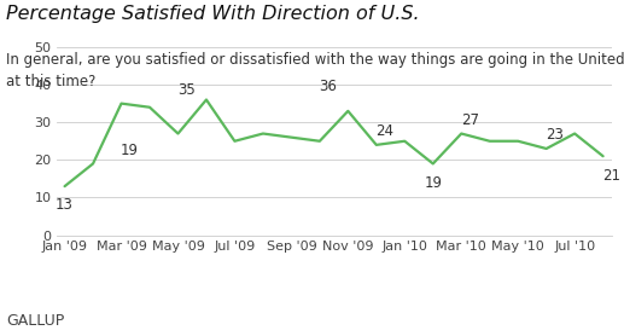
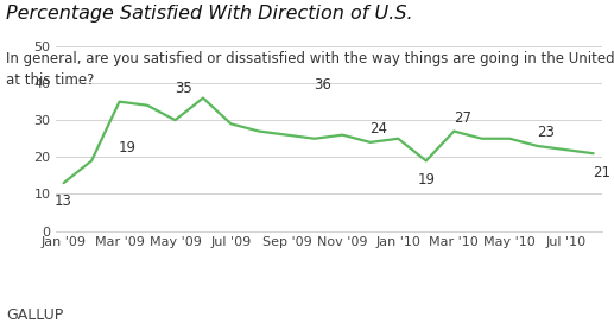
May '09: 27 -> 30
Jul '09: 25 -> 29
Nov '09: 33 -> 26
Jul '10: 27 -> 22
